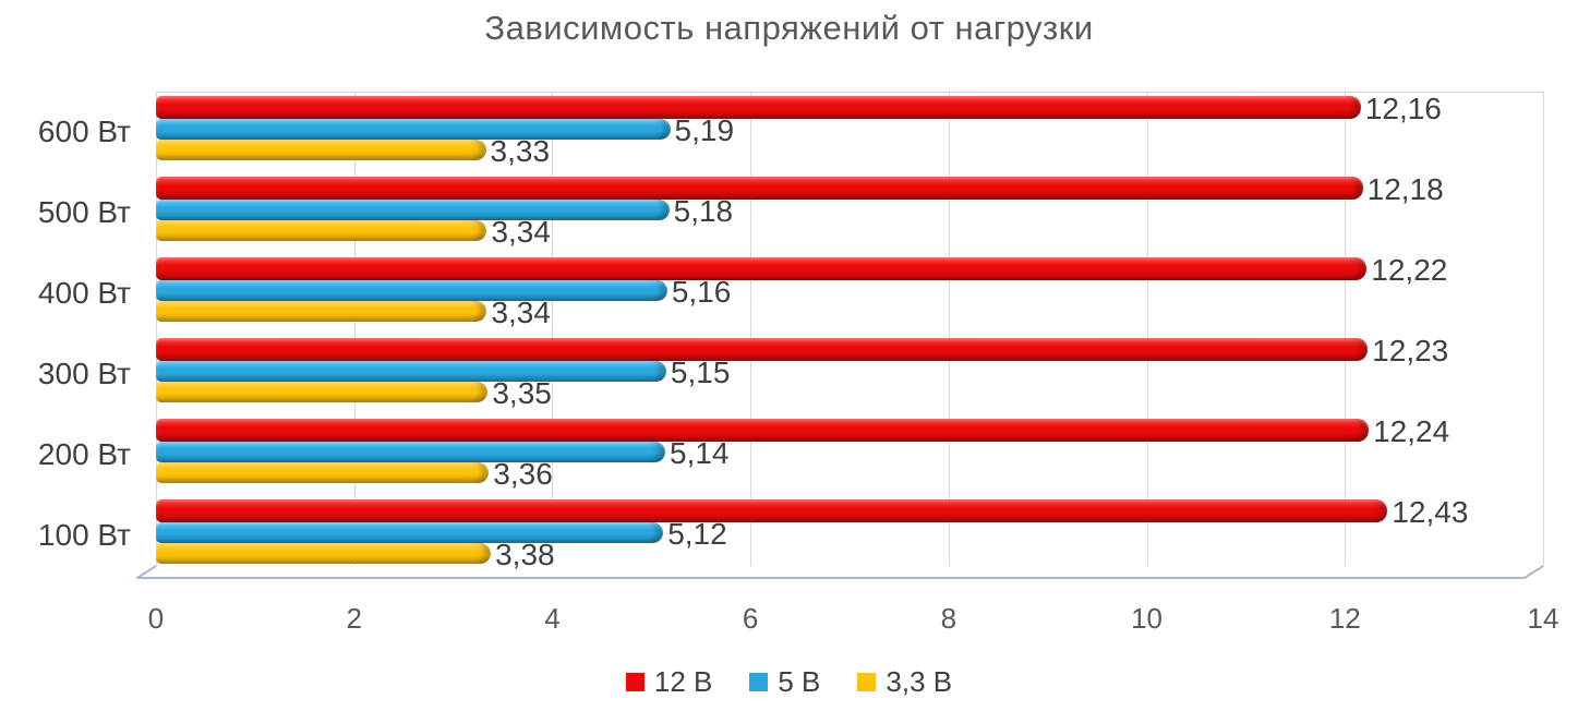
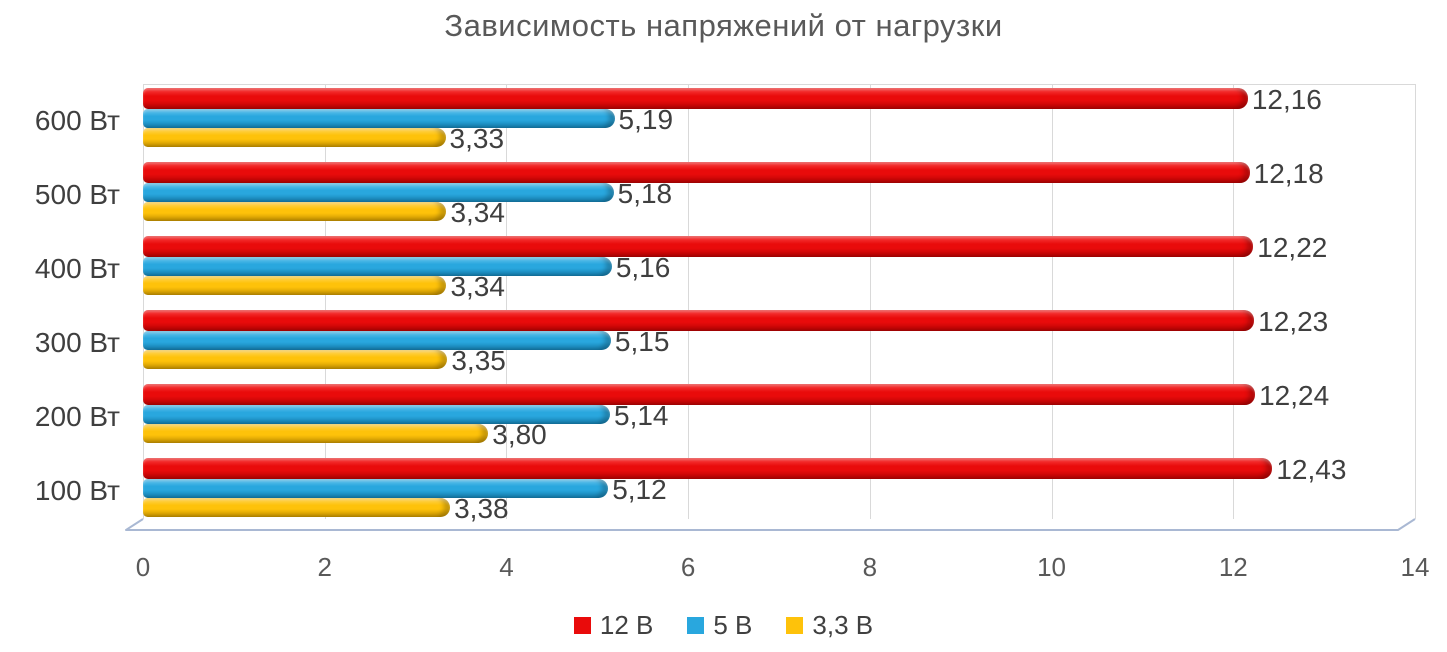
3,3 В/200 Вт: 3,36 -> 3,80
